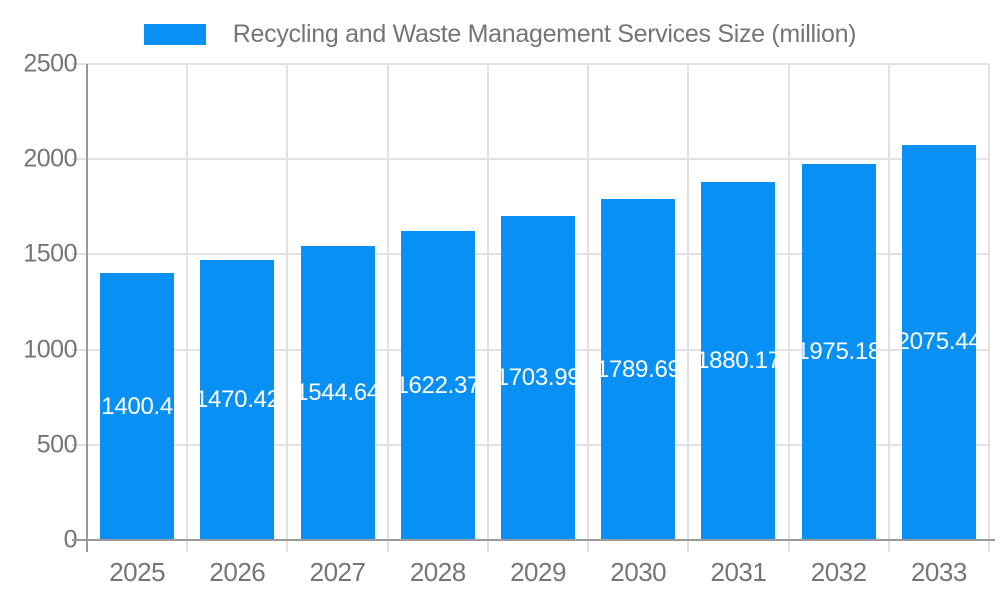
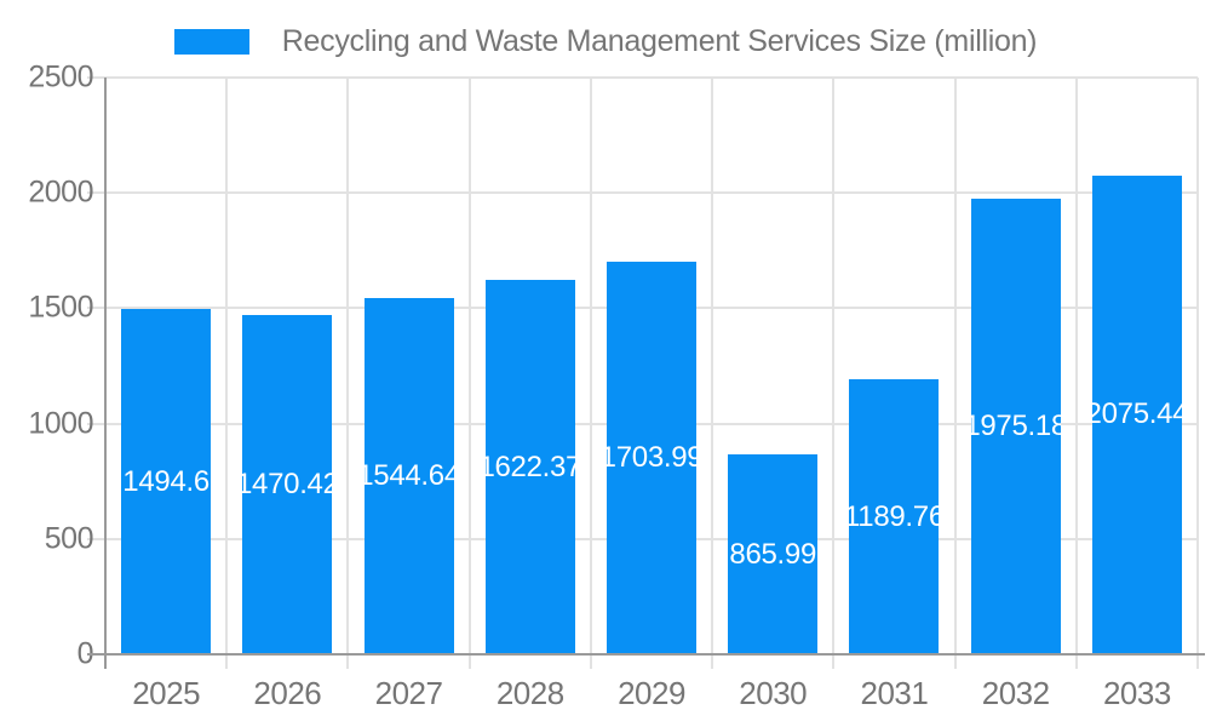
2025: 1400.4 -> 1494.6
2030: 1789.69 -> 865.99
2031: 1880.17 -> 1189.76
